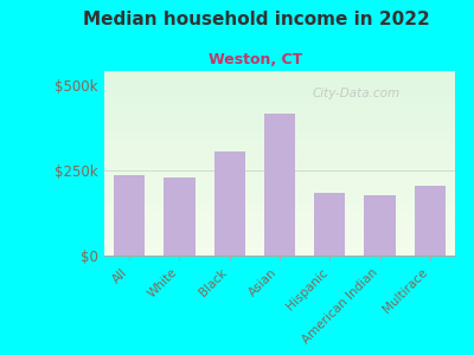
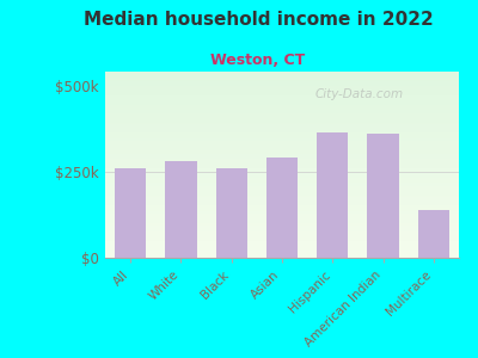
All: $237k -> $260k
White: $230k -> $280k
Black: $305k -> $260k
Asian: $415k -> $290k
Hispanic: $185k -> $365k
American Indian: $178k -> $360k
Multirace: $205k -> $140k
